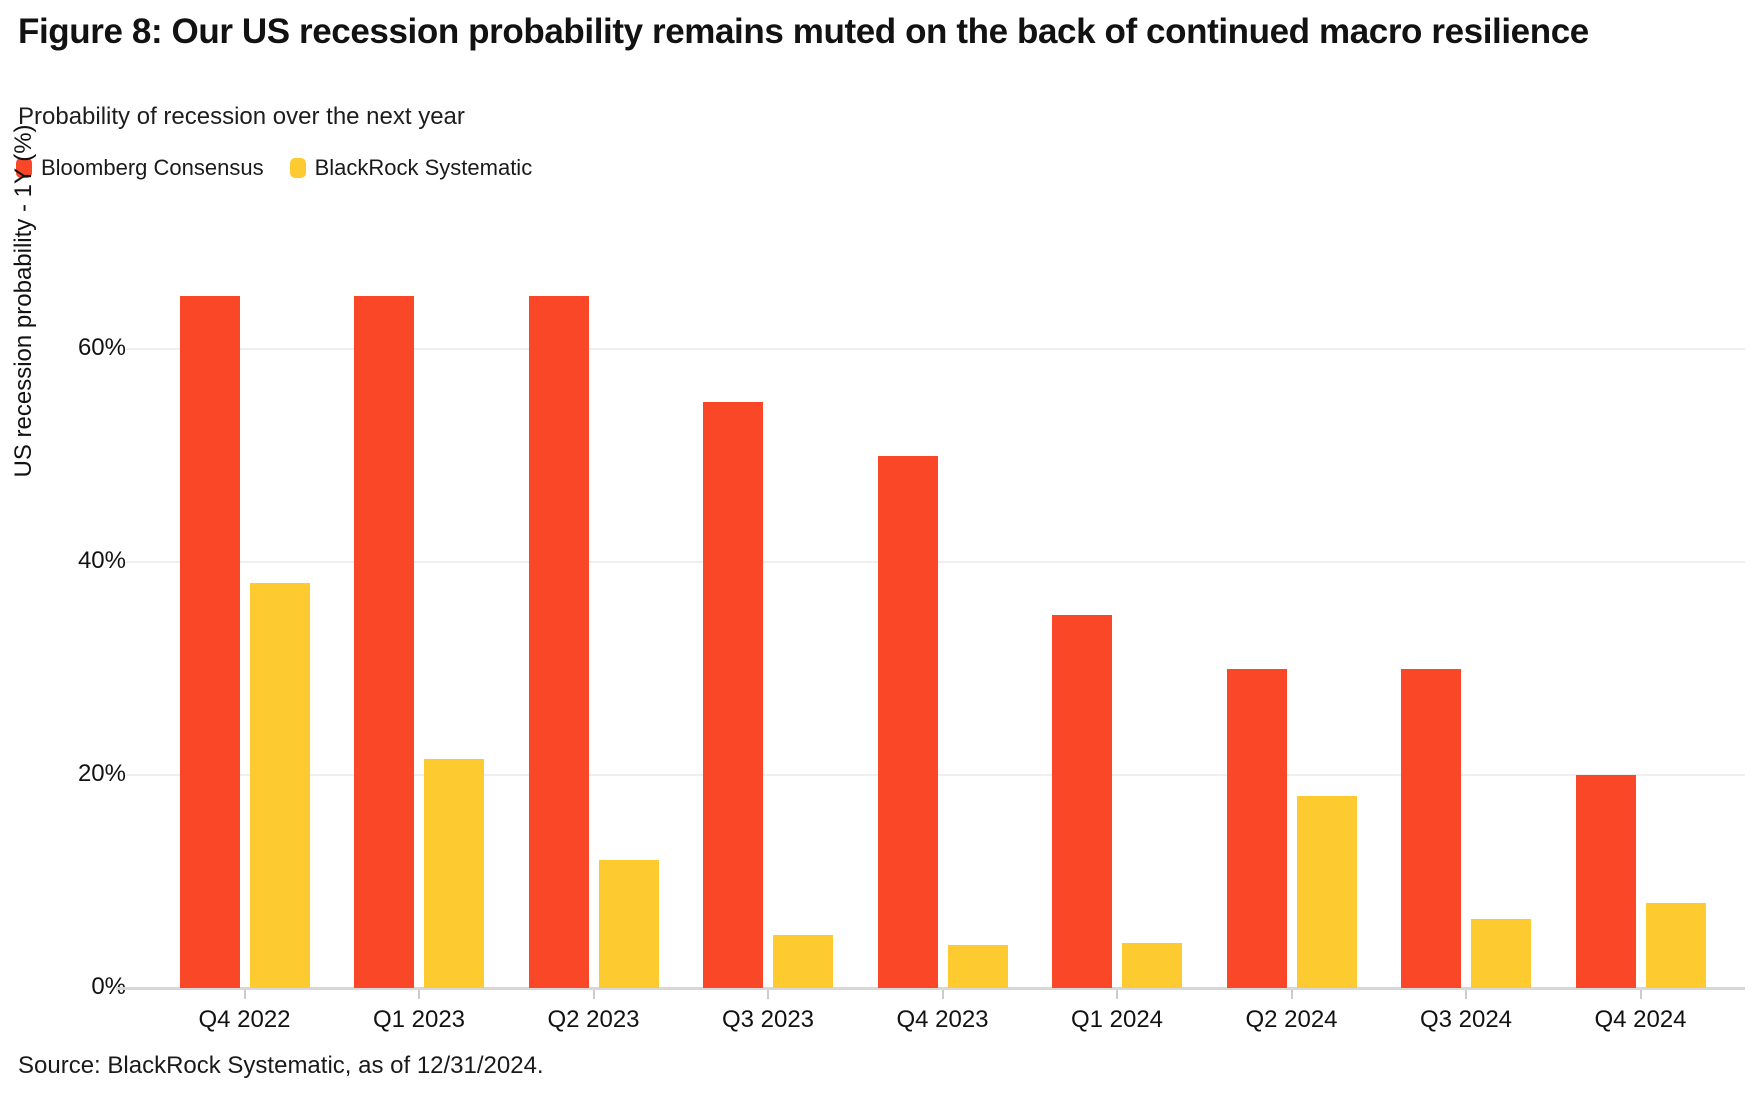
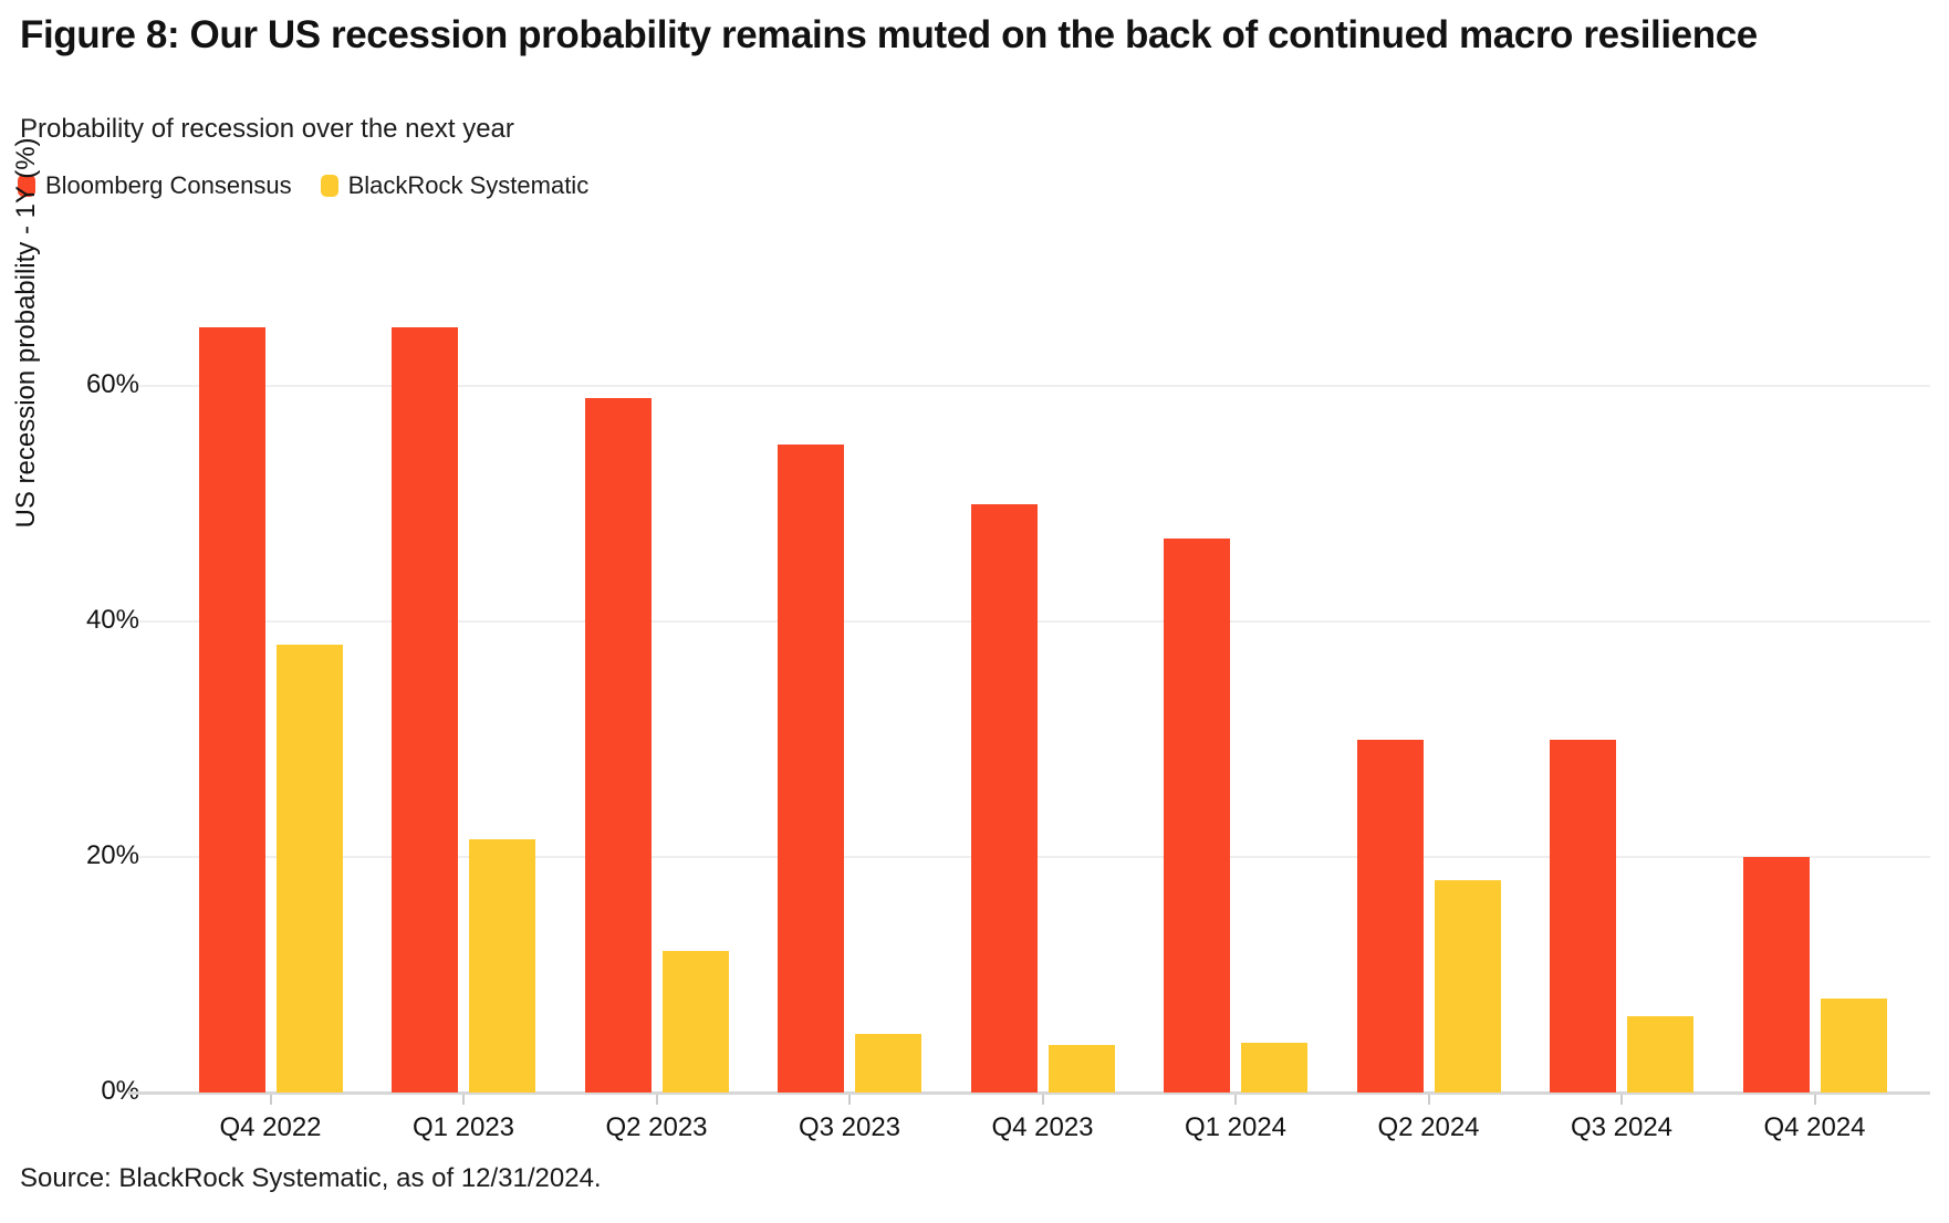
Bloomberg Consensus/Q2 2023: 65% -> 59%
Bloomberg Consensus/Q1 2024: 35% -> 47%
